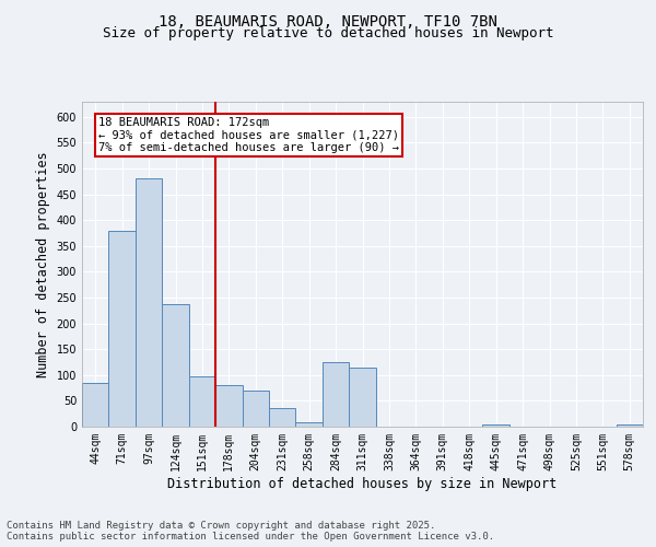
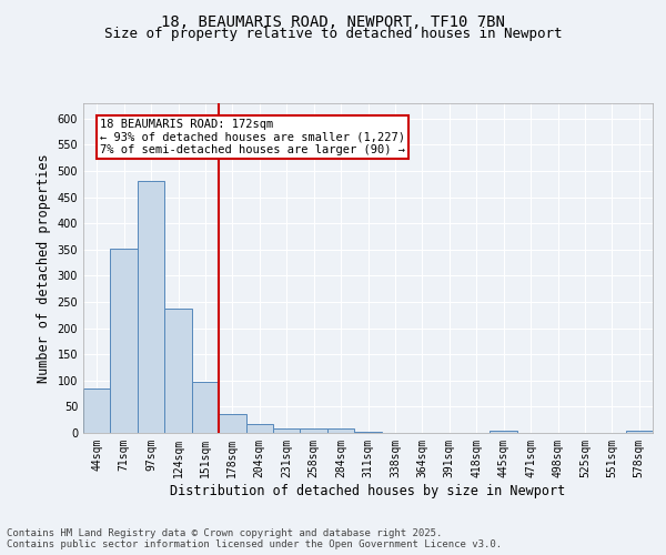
71sqm: 380 -> 352
178sqm: 80 -> 36
204sqm: 70 -> 16
231sqm: 35 -> 8
284sqm: 125 -> 8
311sqm: 115 -> 3
